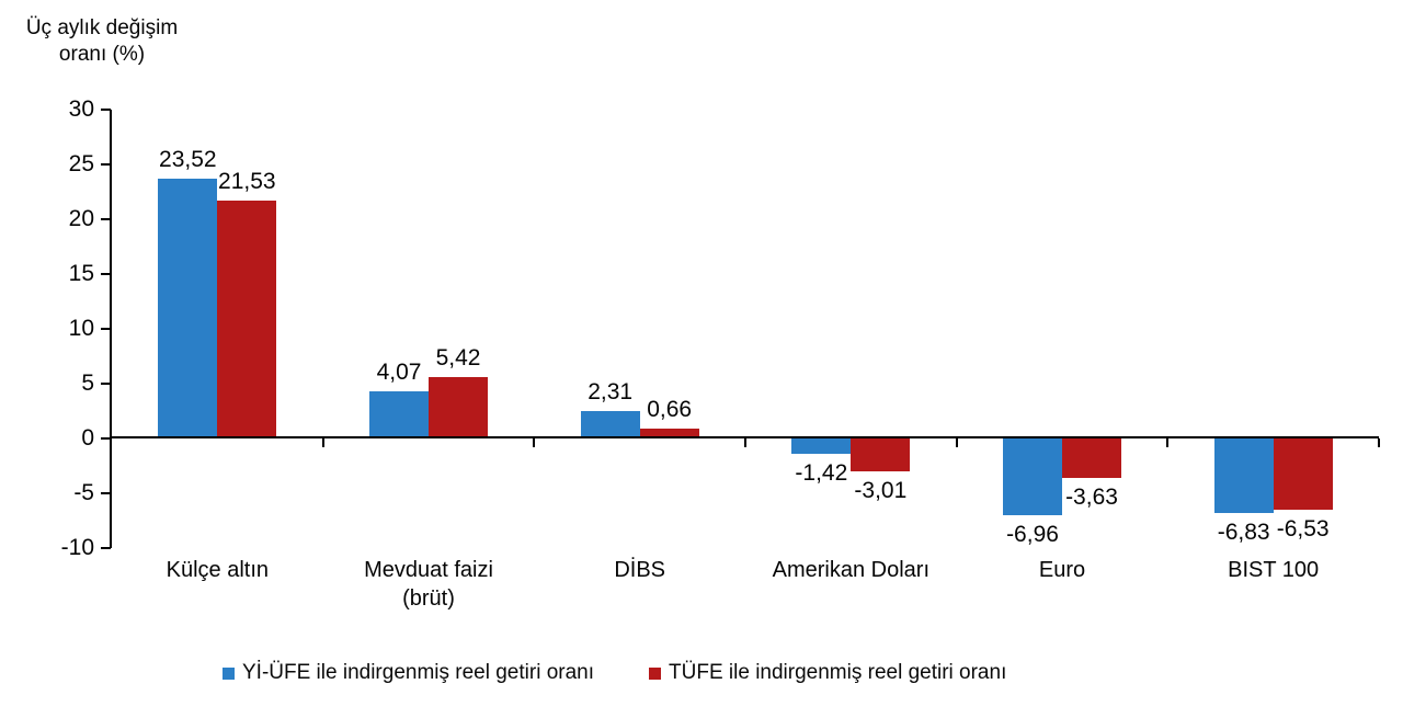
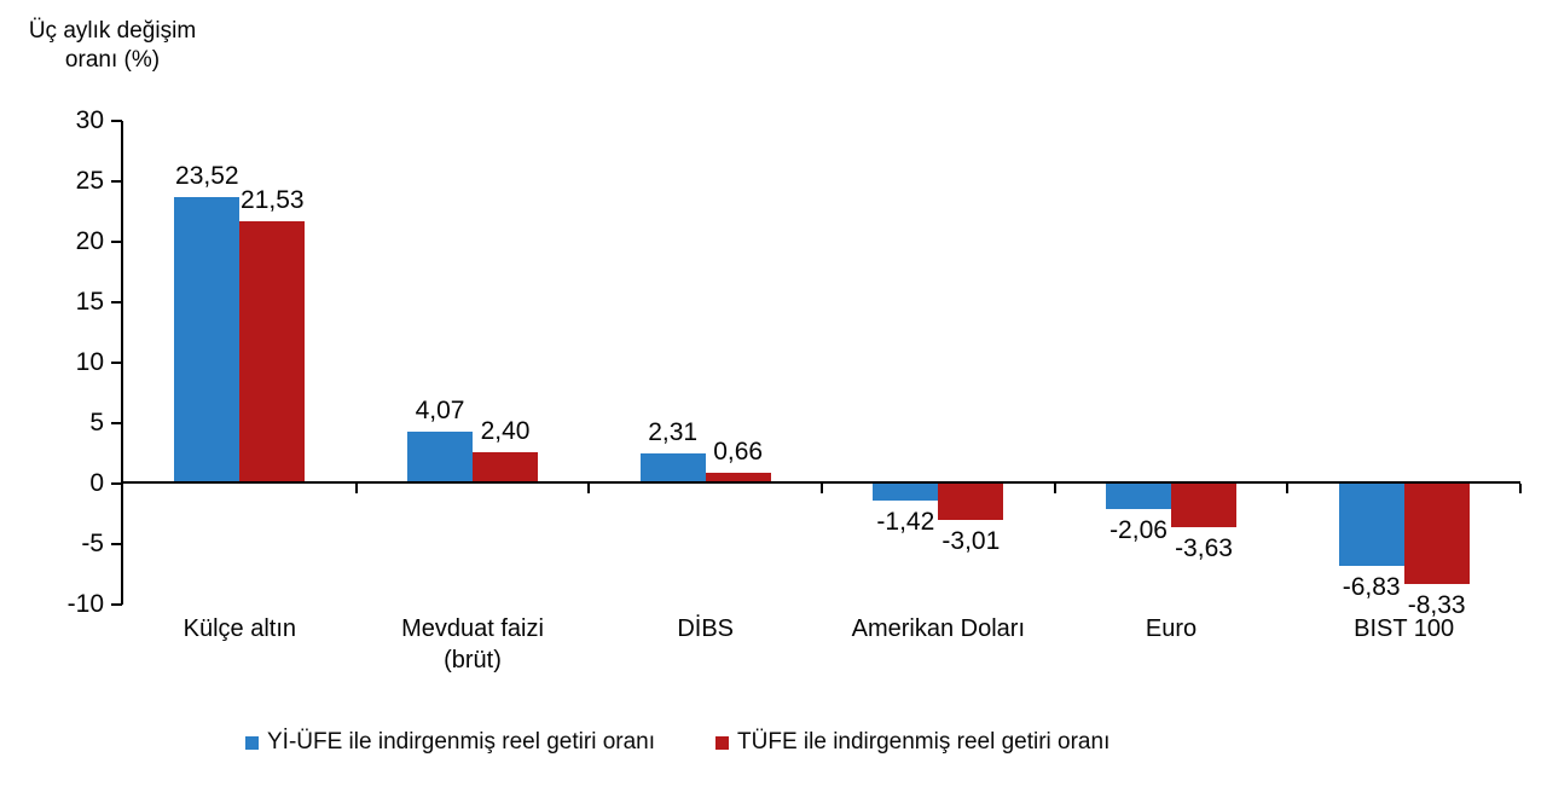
TÜFE ile indirgenmiş reel getiri oranı/Mevduat faizi (brüt): 5,42 -> 2,40
Yİ-ÜFE ile indirgenmiş reel getiri oranı/Euro: -6,96 -> -2,06
TÜFE ile indirgenmiş reel getiri oranı/BIST 100: -6,53 -> -8,33
